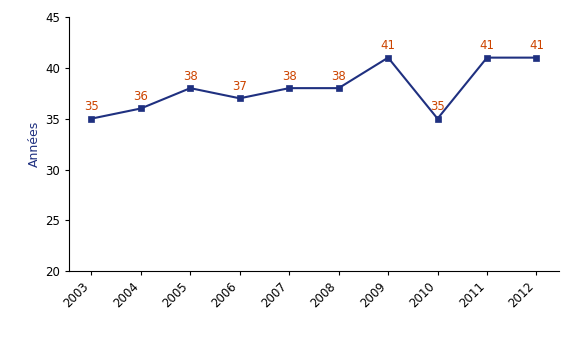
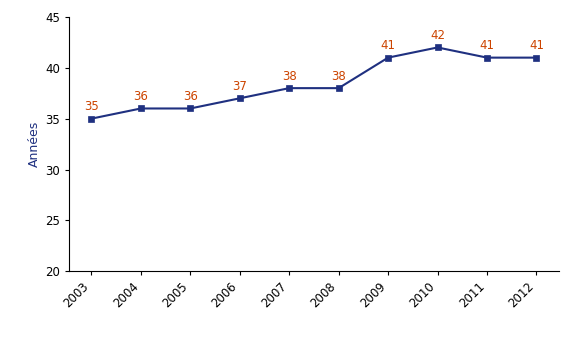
2005: 38 -> 36
2010: 35 -> 42
